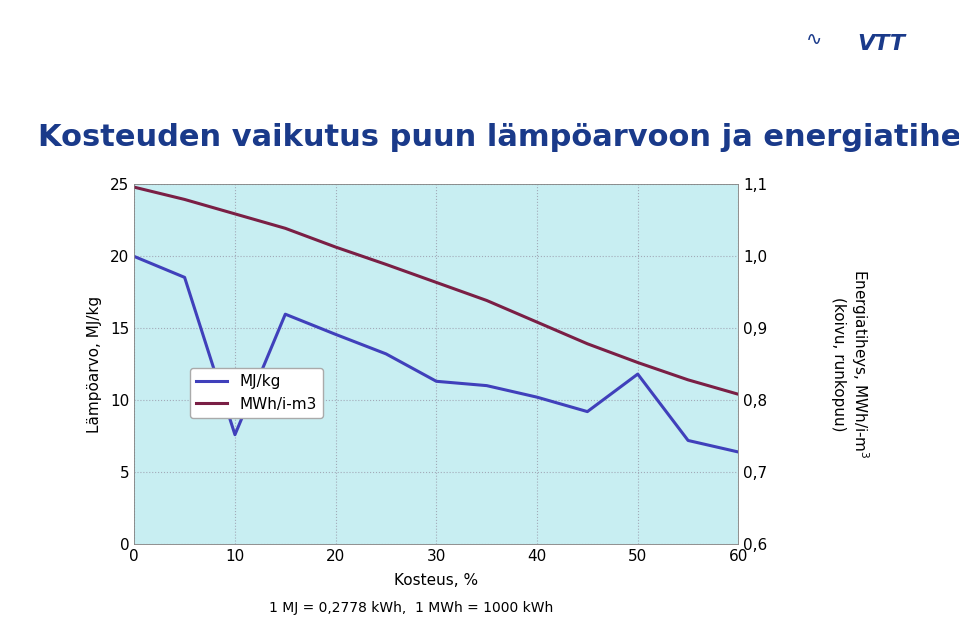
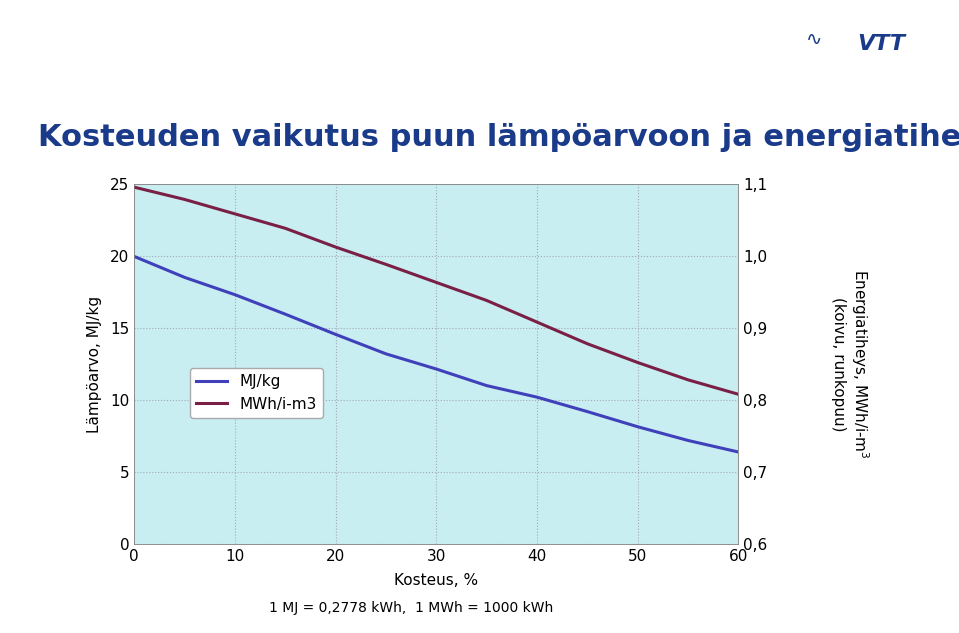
MJ/kg/10: 7.6 -> 17.3
MJ/kg/30: 11.3 -> 12.2
MJ/kg/50: 11.8 -> 8.2
